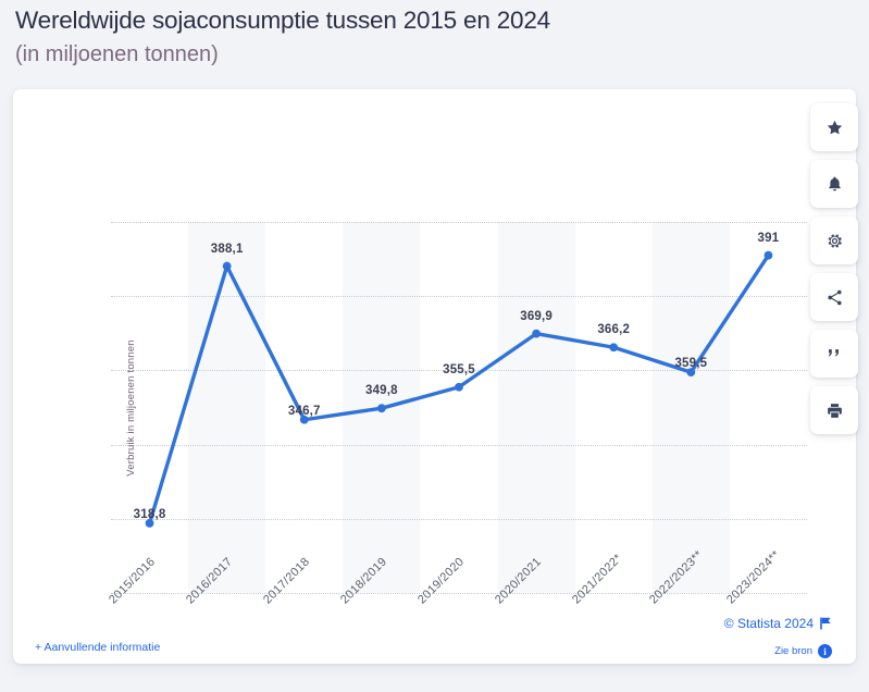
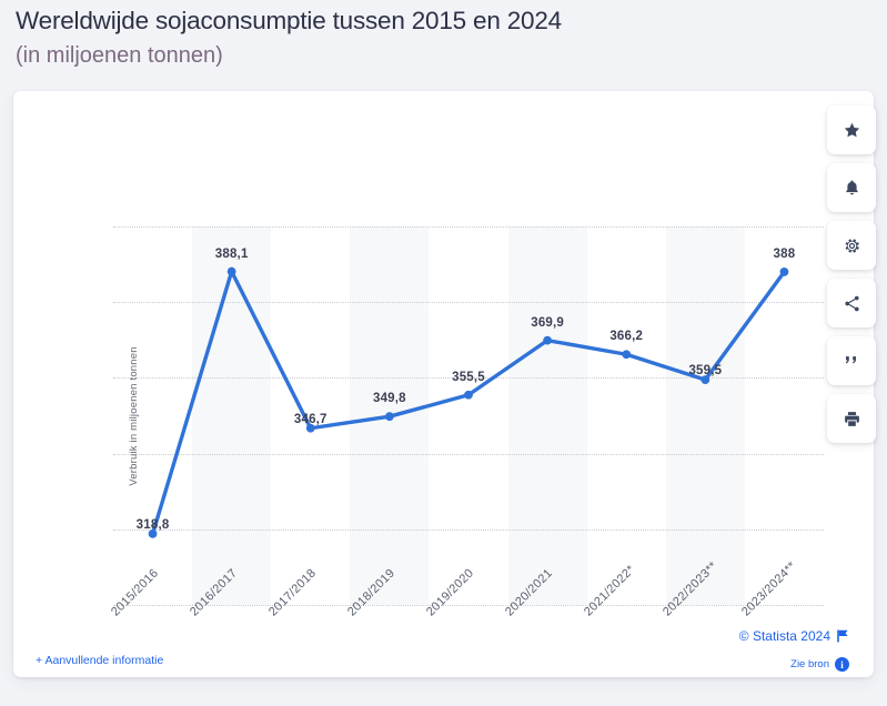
2023/2024**: 391 -> 388
